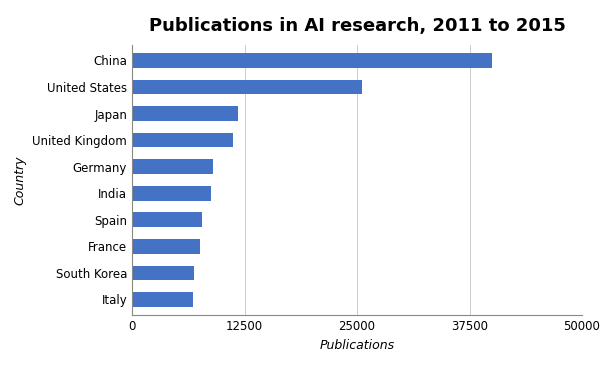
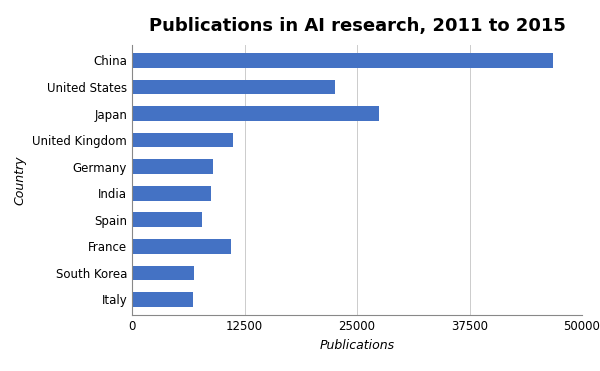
China: 40000 -> 46800
United States: 25500 -> 22600
Japan: 11800 -> 27400
France: 7600 -> 11000
